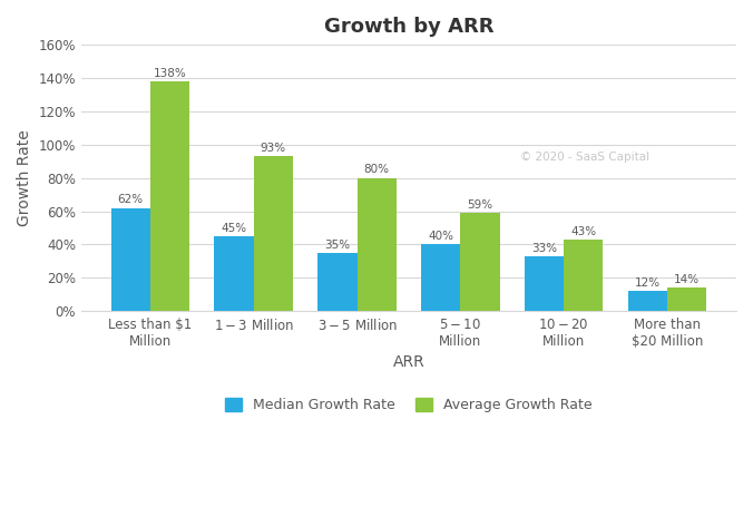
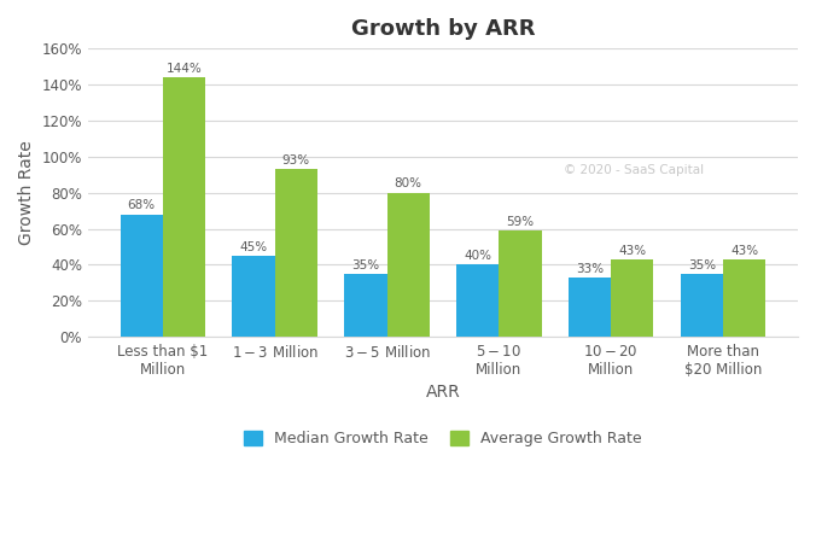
Median Growth Rate/Less than $1 Million: 62% -> 68%
Average Growth Rate/Less than $1 Million: 138% -> 144%
Median Growth Rate/More than $20 Million: 12% -> 35%
Average Growth Rate/More than $20 Million: 14% -> 43%
